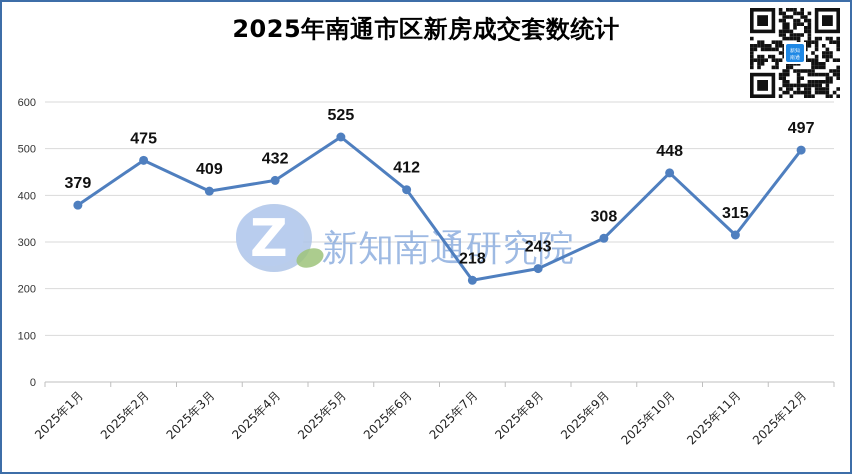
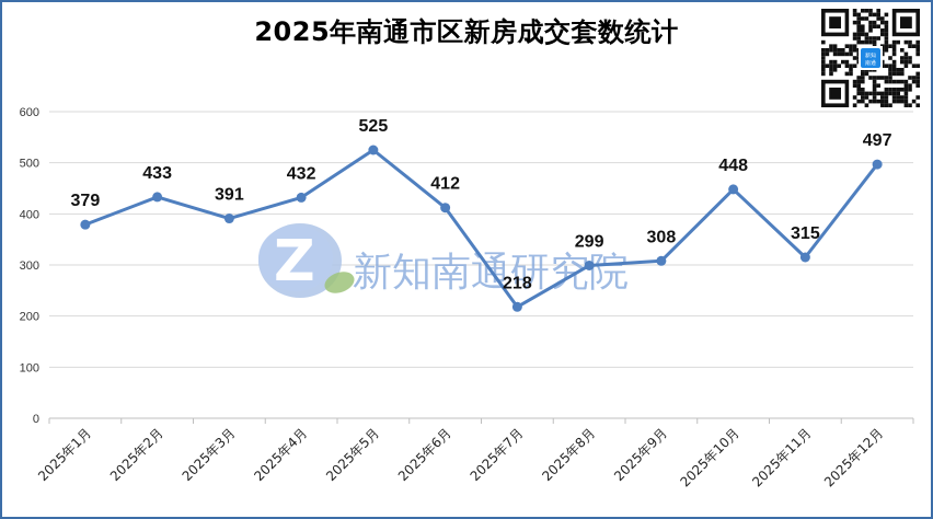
2025年2月: 475 -> 433
2025年3月: 409 -> 391
2025年8月: 243 -> 299
